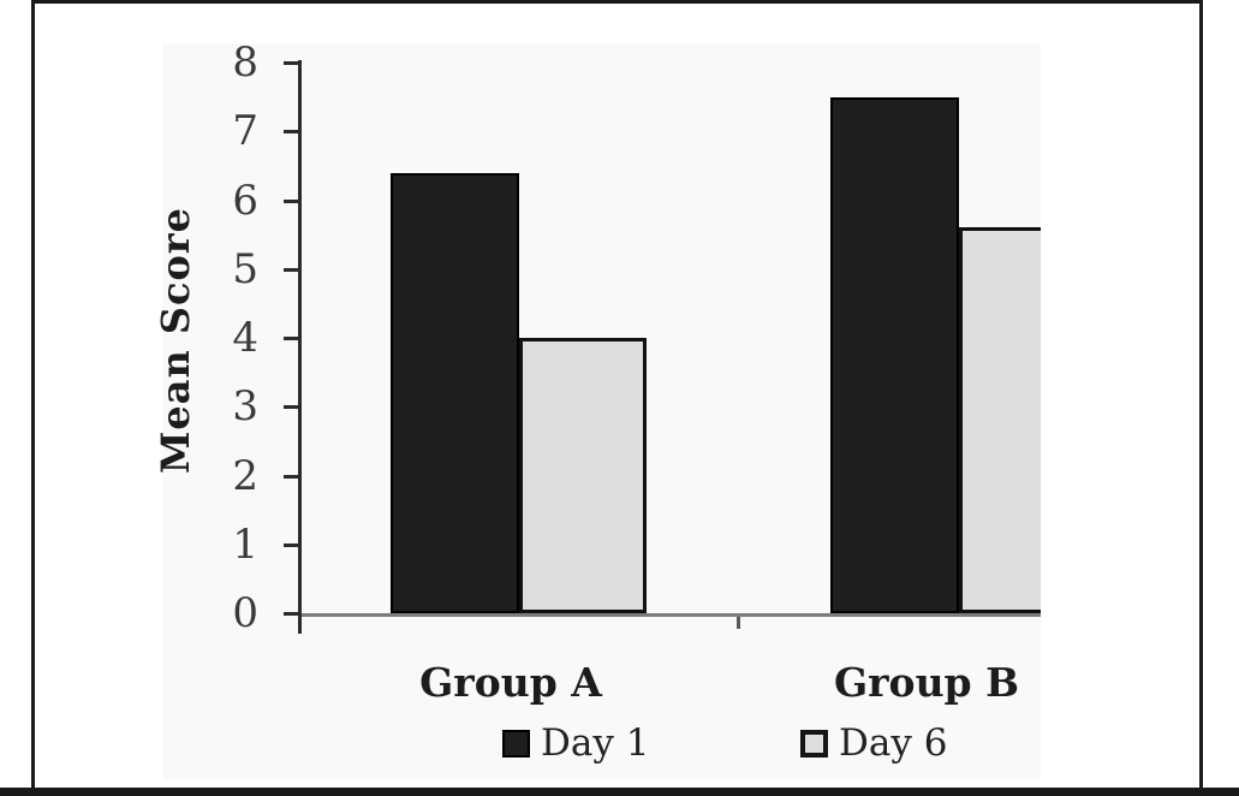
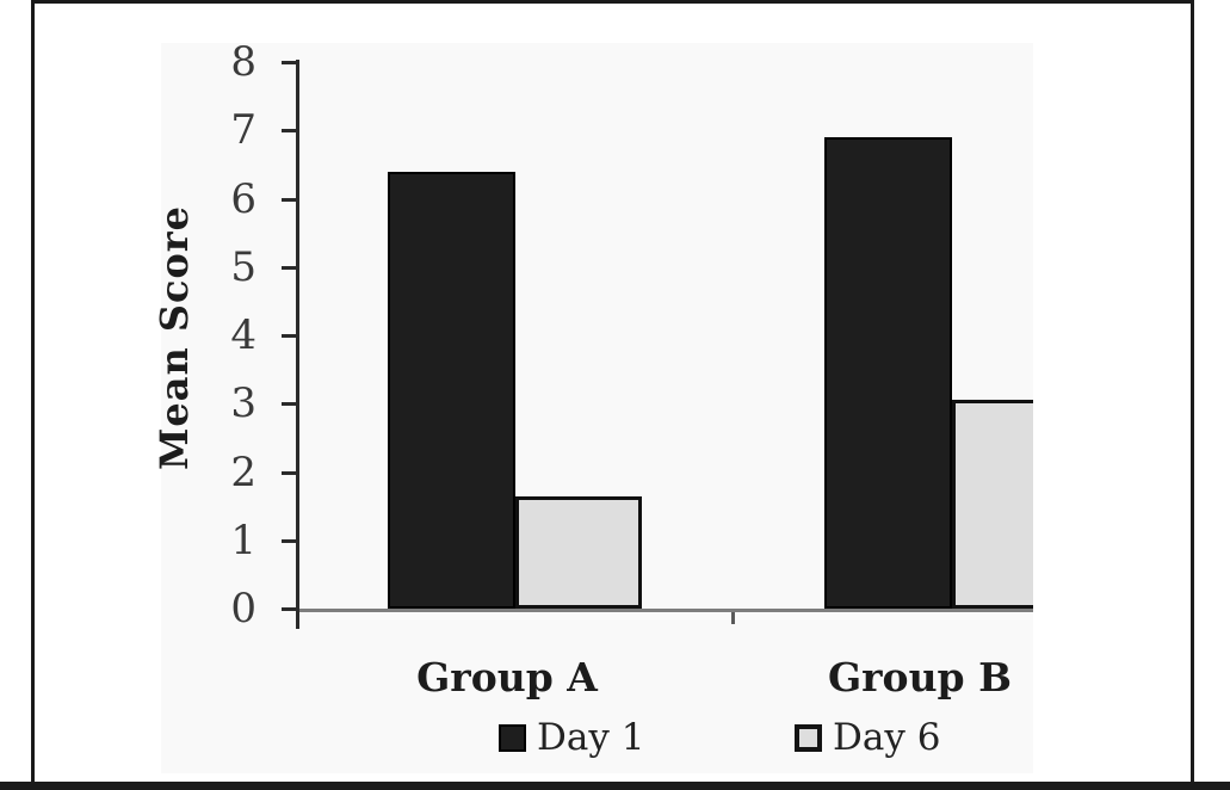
Day 6/Group A: 4.0 -> 1.6
Day 1/Group B: 7.5 -> 6.9
Day 6/Group B: 5.6 -> 3.0
